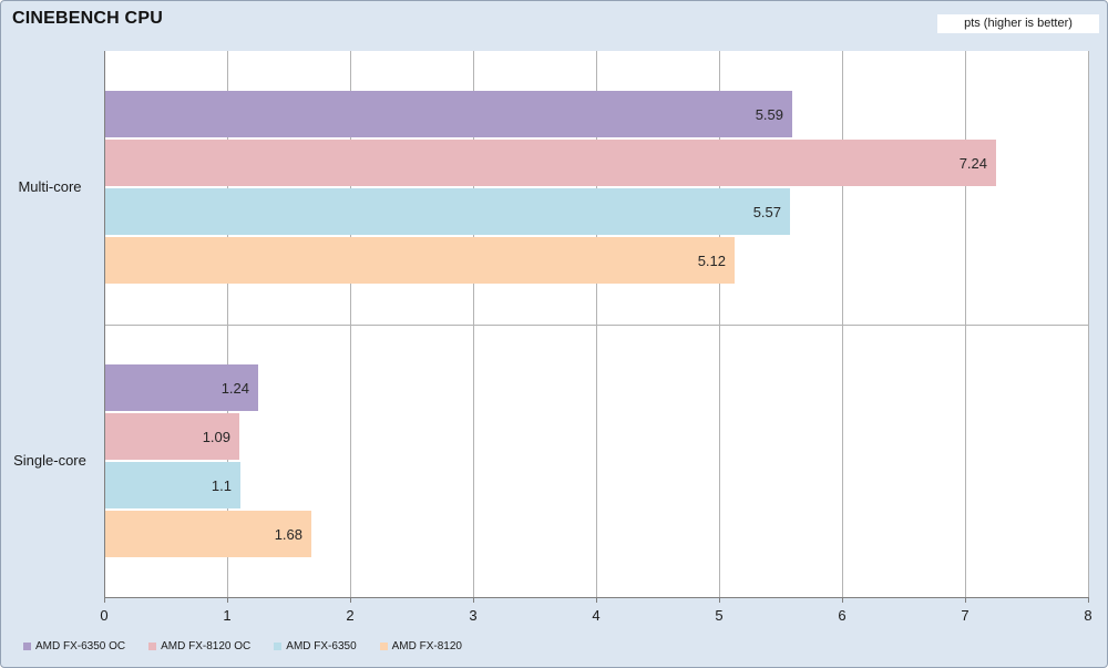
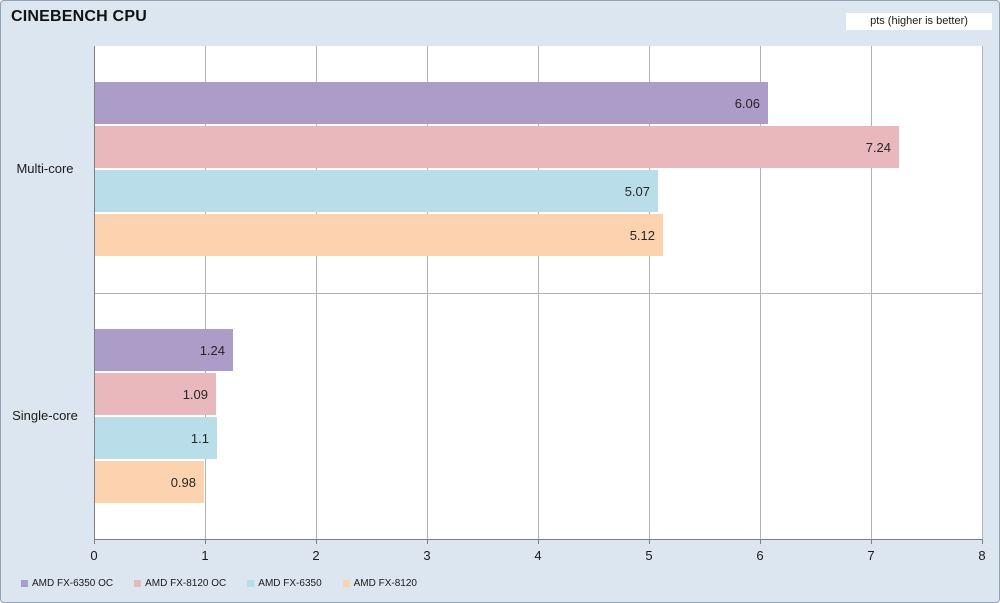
AMD FX-6350 OC/Multi-core: 5.59 -> 6.06
AMD FX-6350/Multi-core: 5.57 -> 5.07
AMD FX-8120/Single-core: 1.68 -> 0.98
